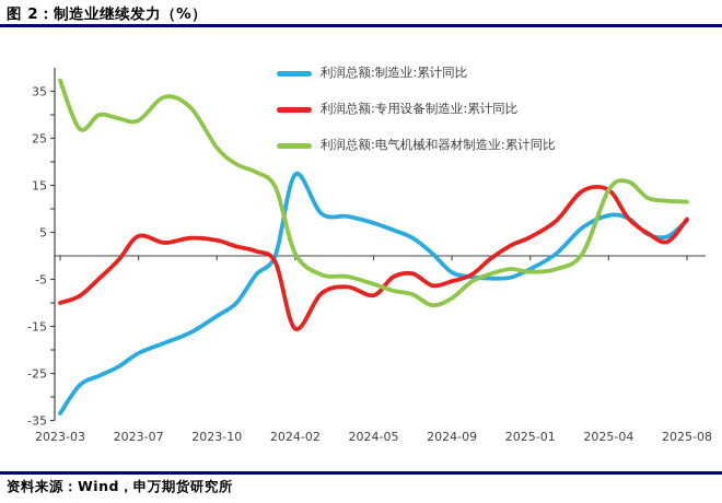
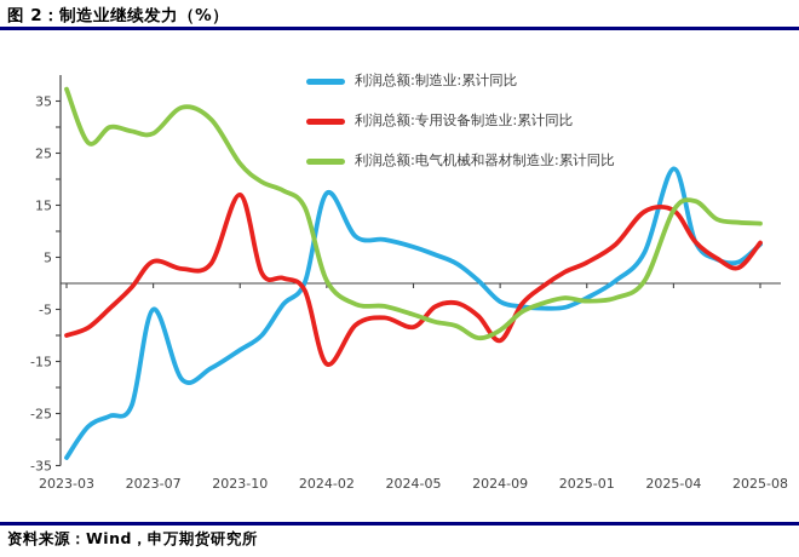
利润总额:制造业:累计同比/2023-07: -21 -> -5
利润总额:专用设备制造业:累计同比/2023-10: 3 -> 17
利润总额:专用设备制造业:累计同比/2024-09: -5 -> -11
利润总额:制造业:累计同比/2025-04: 9 -> 22
